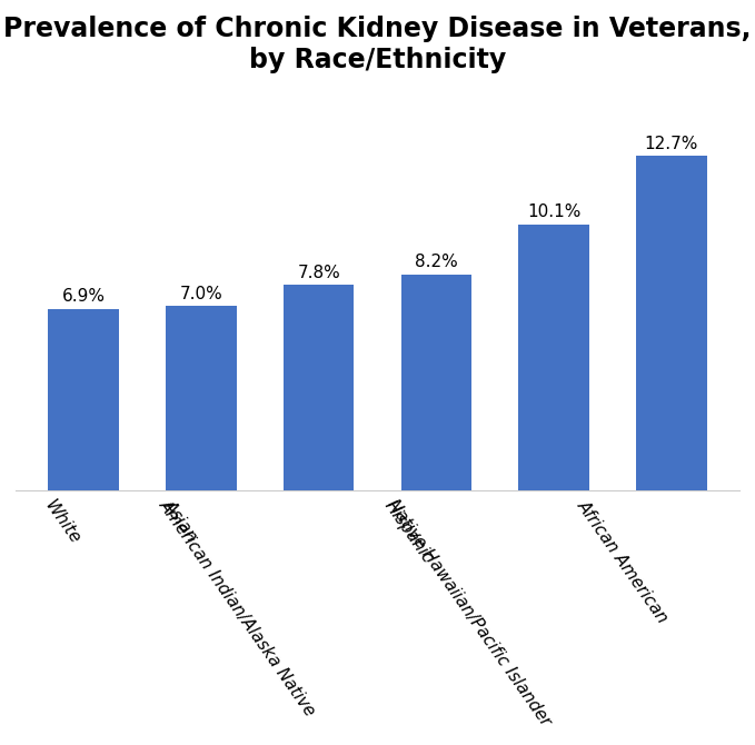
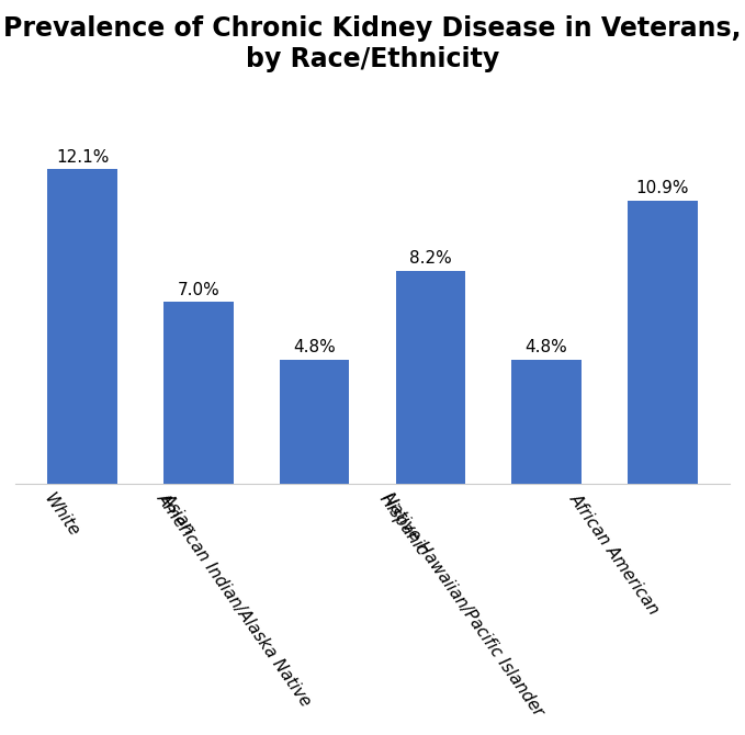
White: 6.9% -> 12.1%
American Indian/Alaska Native: 7.8% -> 4.8%
Native Hawaiian/Pacific Islander: 10.1% -> 4.8%
African American: 12.7% -> 10.9%
